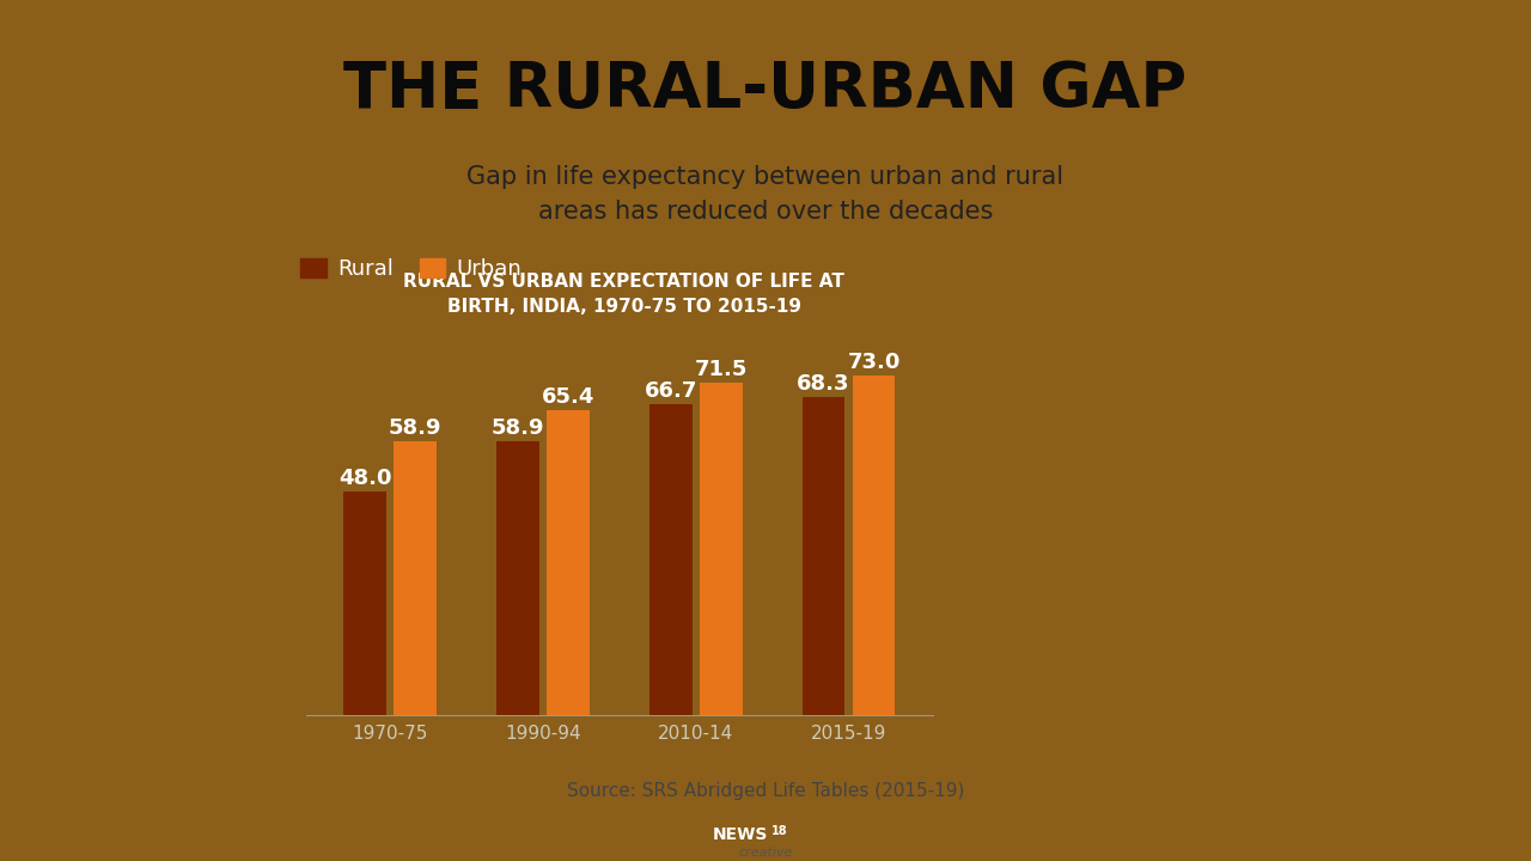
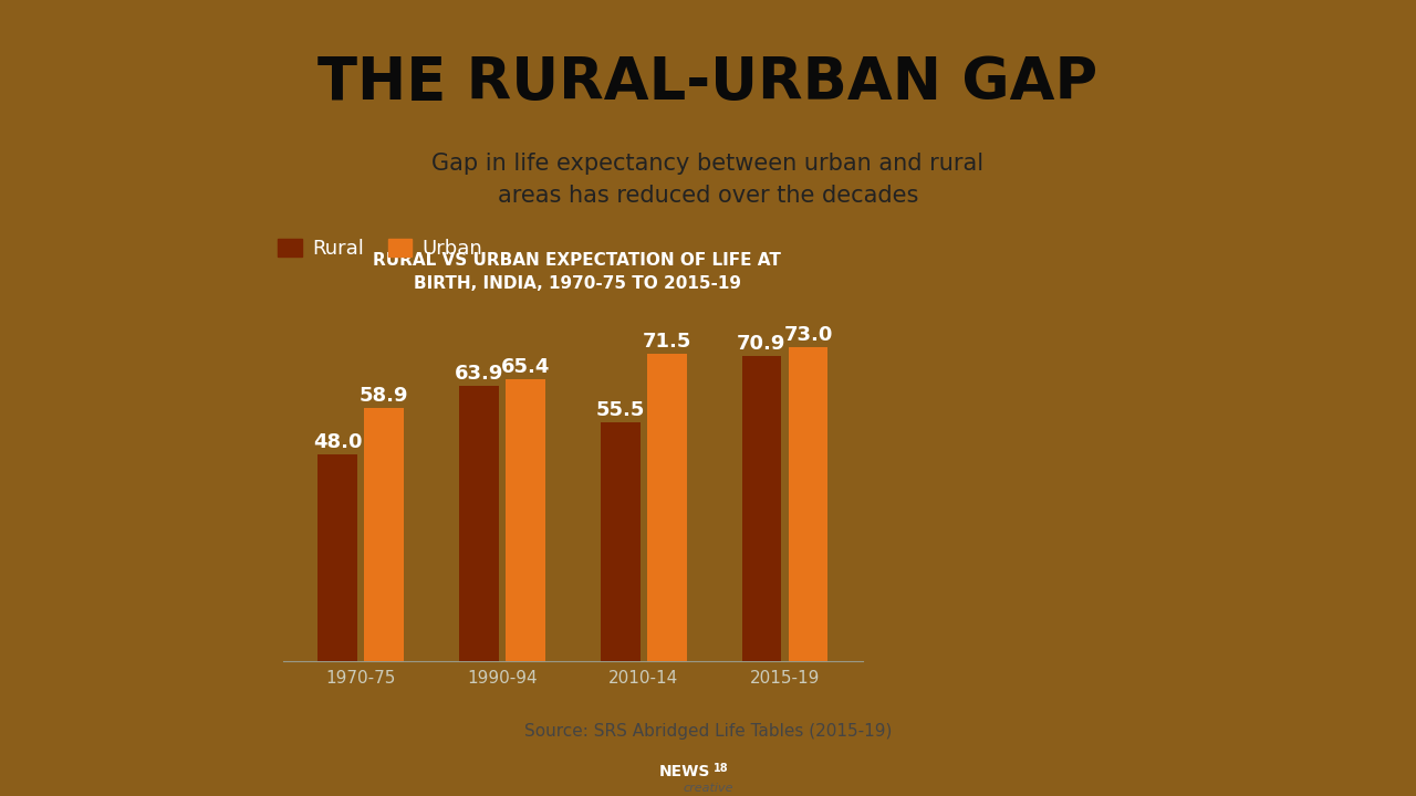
Rural/1990-94: 58.9 -> 63.9
Rural/2010-14: 66.7 -> 55.5
Rural/2015-19: 68.3 -> 70.9
